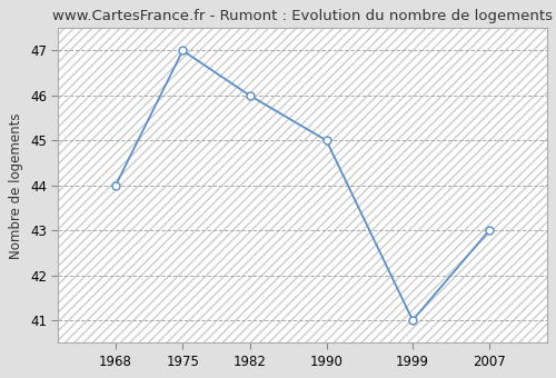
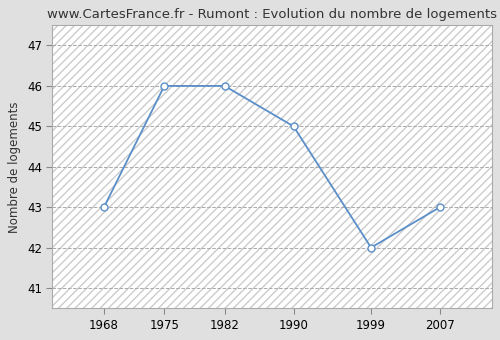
1968: 44 -> 43
1975: 47 -> 46
1999: 41 -> 42
